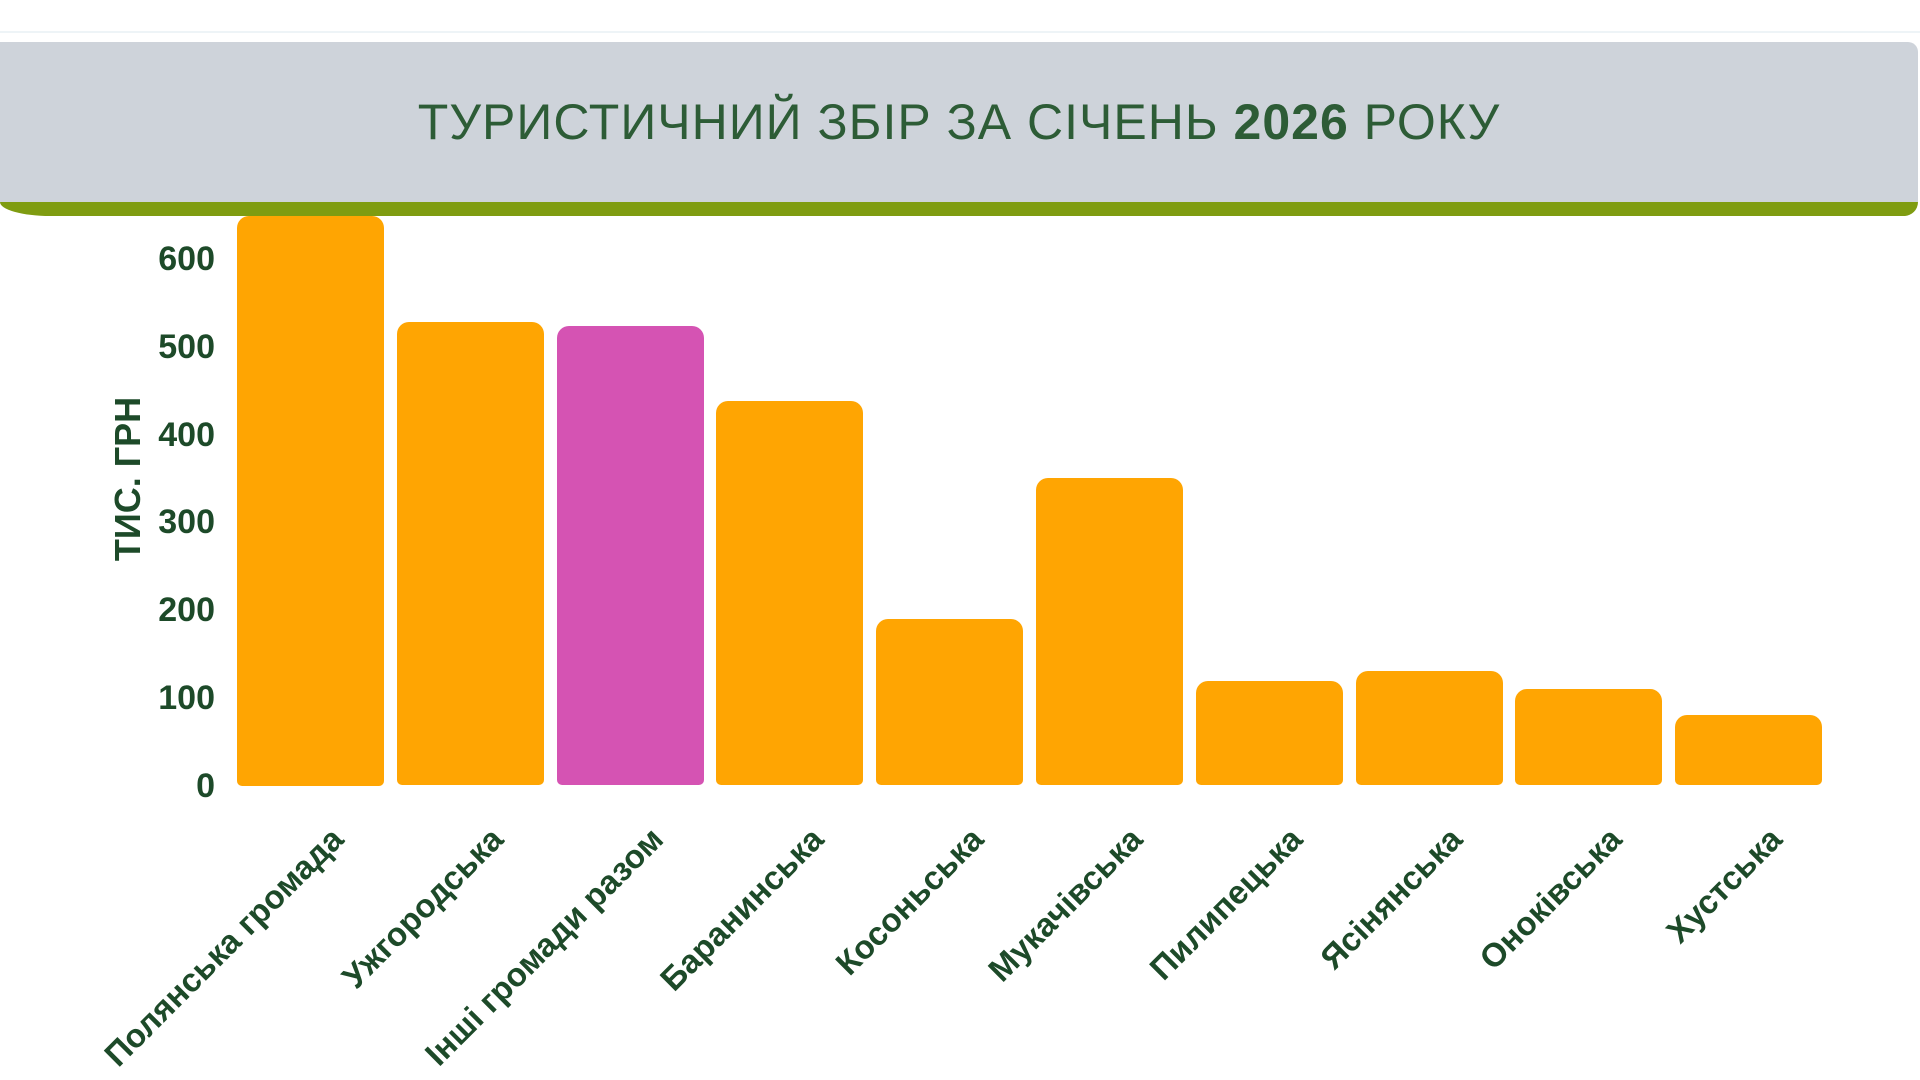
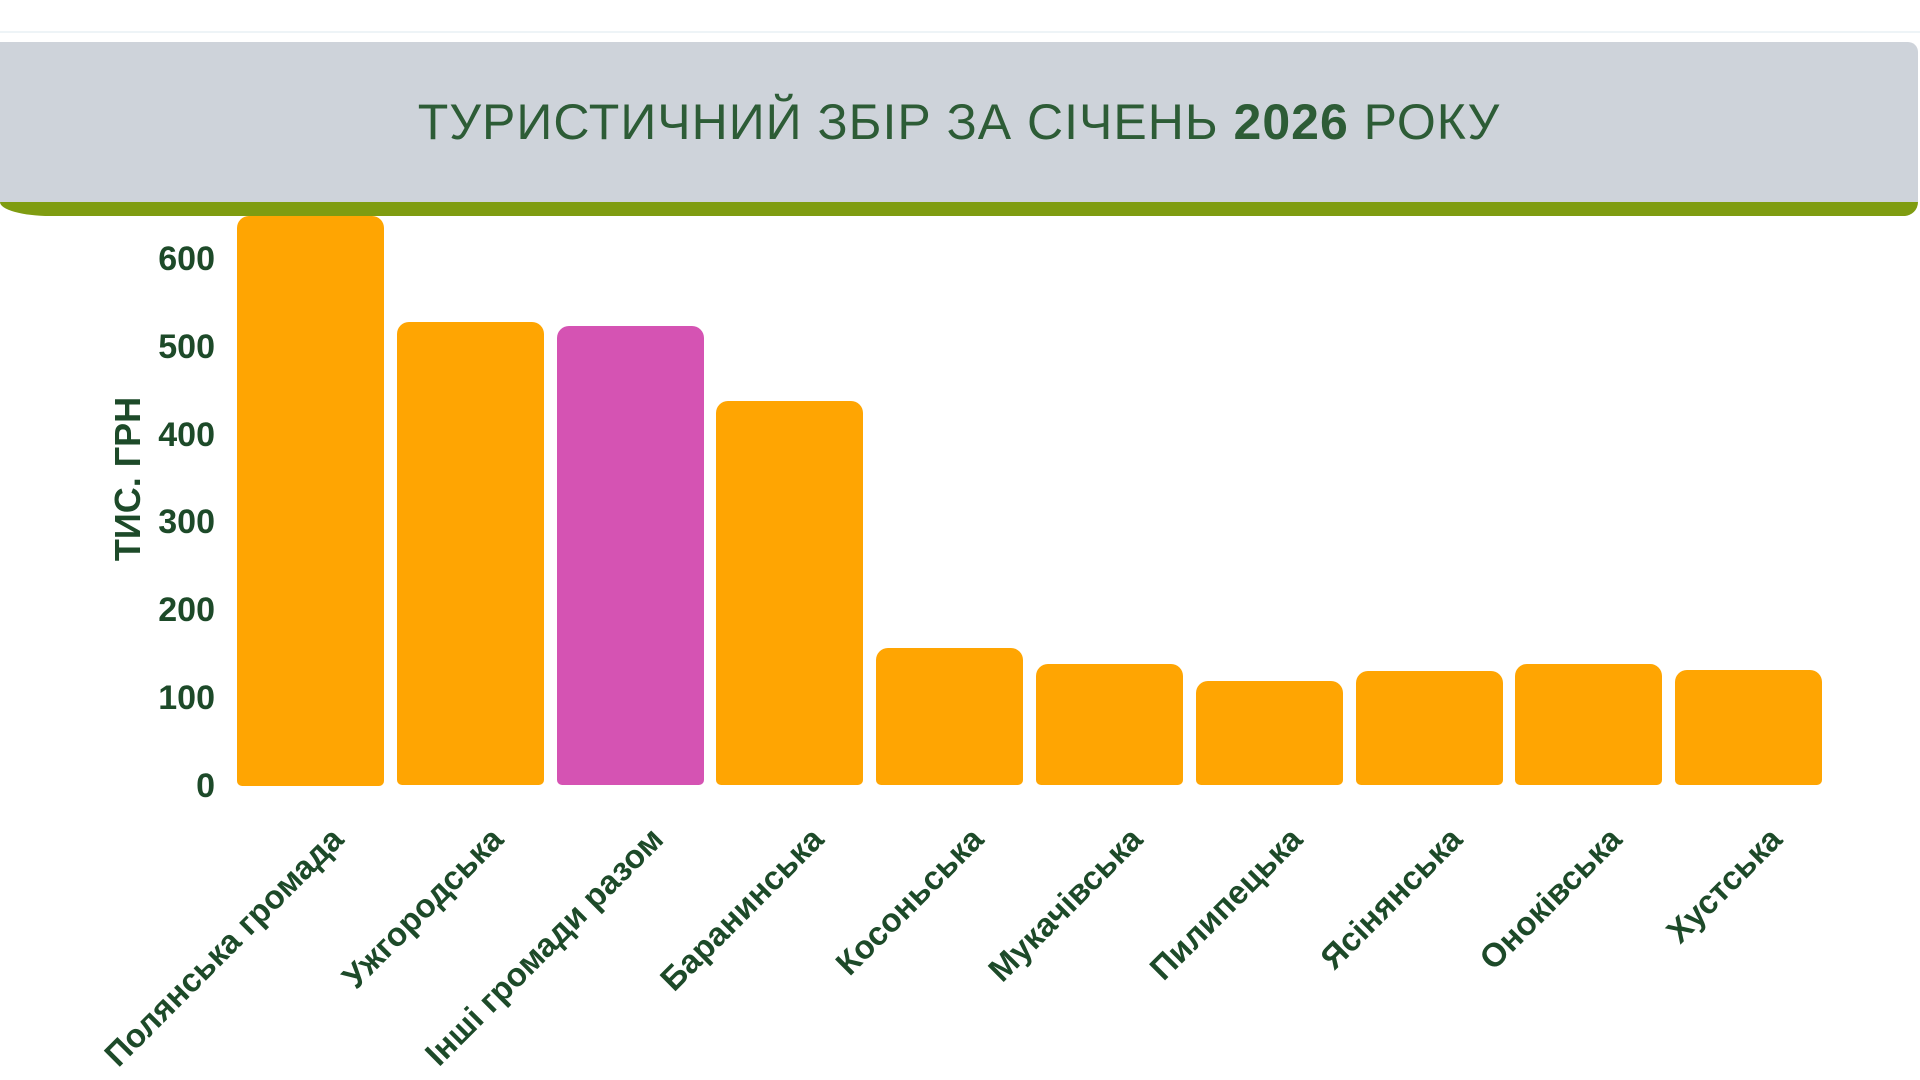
Косоньська: 190 -> 160
Мукачівська: 350 -> 140
Оноківська: 110 -> 140
Хустська: 80 -> 130
